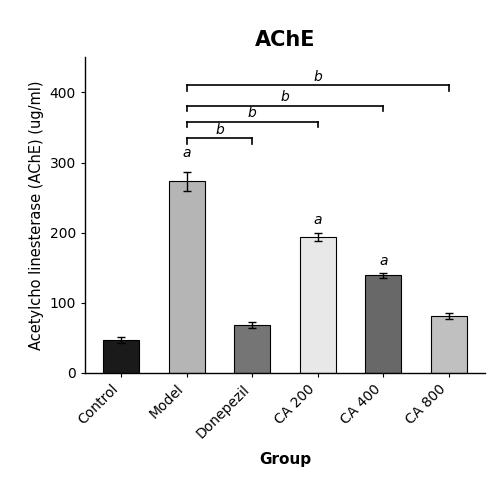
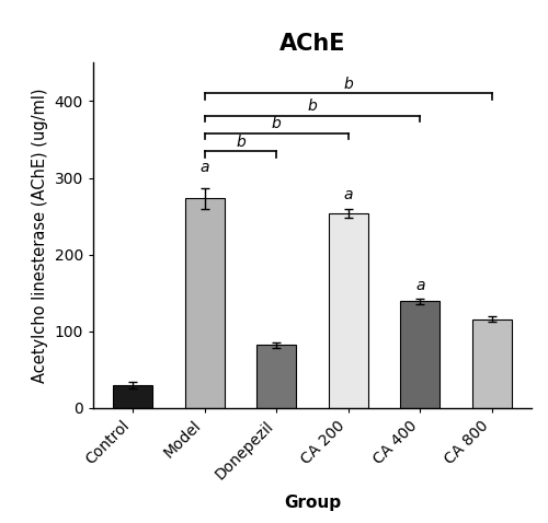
Control: 47 -> 30
Donepezil: 68 -> 82
CA 200: 194 -> 254
CA 800: 81 -> 116
